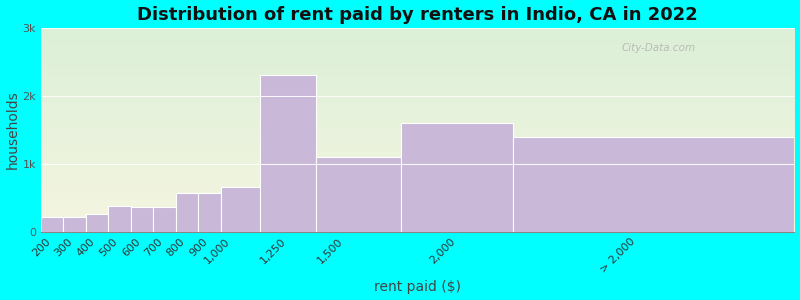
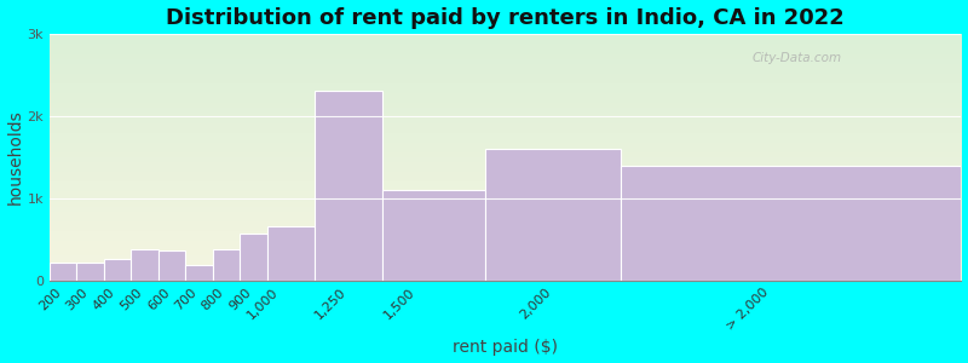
700: 0.36k -> 0.18k
800: 0.57k -> 0.38k
